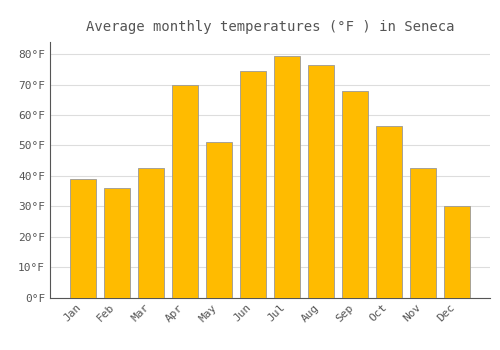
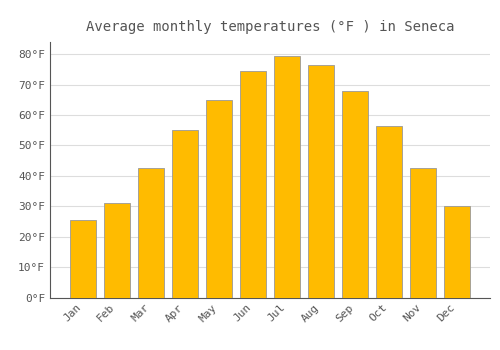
Jan: 39.0°F -> 25.5°F
Feb: 36.0°F -> 31.0°F
Apr: 70.0°F -> 55.0°F
May: 51.0°F -> 65.0°F
